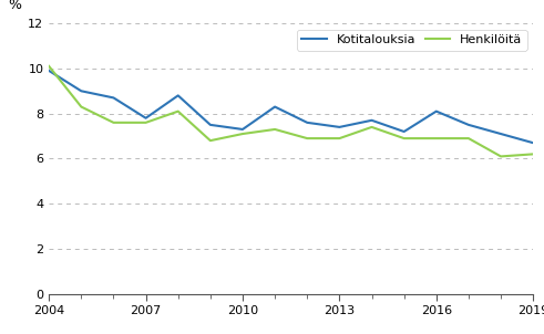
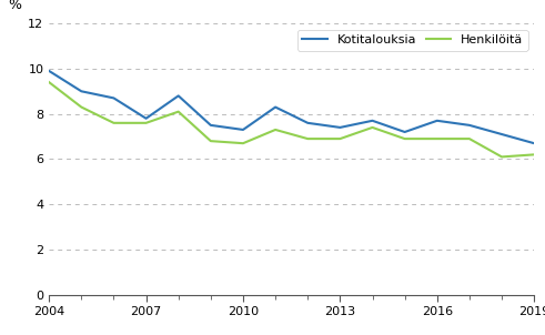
Henkilöitä/2004: 10.1 -> 9.4
Henkilöitä/2010: 7.1 -> 6.7
Kotitalouksia/2016: 8.1 -> 7.7
